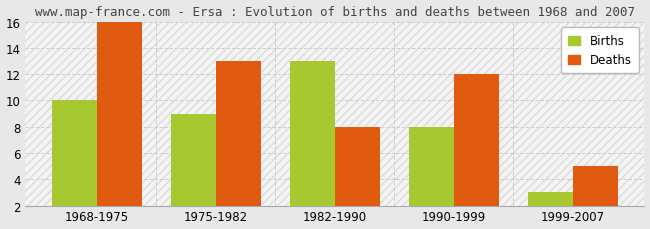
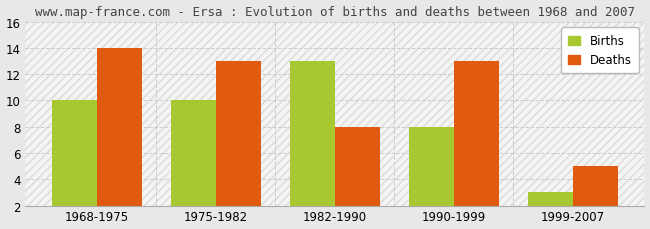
Deaths/1968-1975: 16 -> 14
Births/1975-1982: 9 -> 10
Deaths/1990-1999: 12 -> 13
